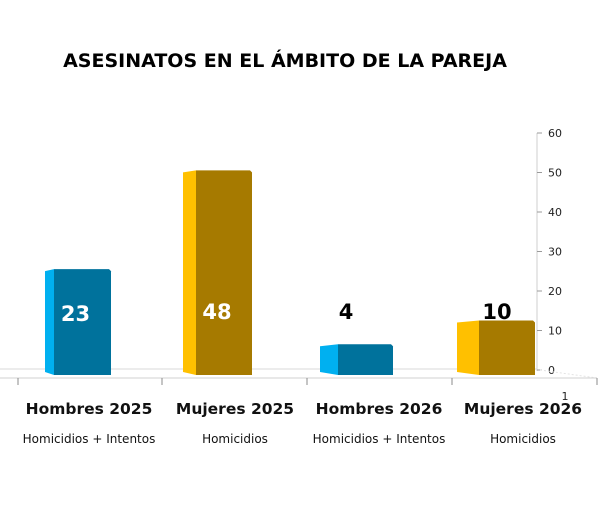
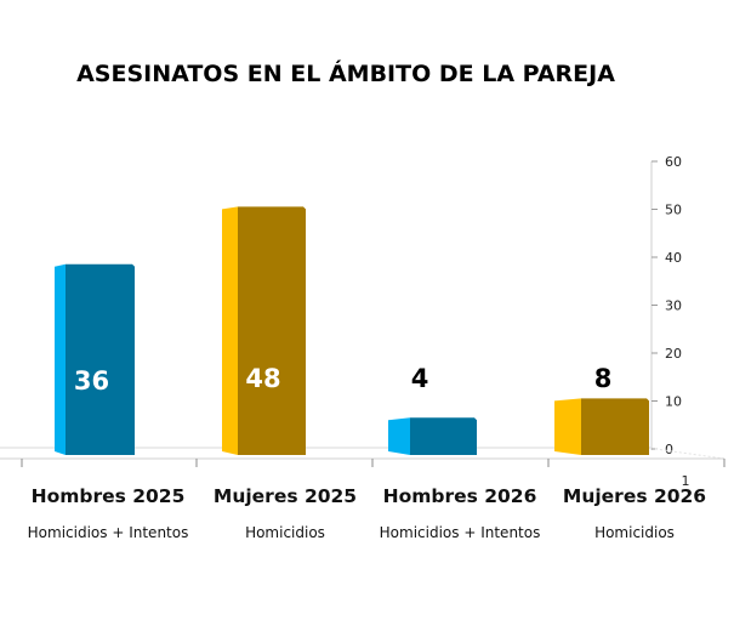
Hombres 2025: 23 -> 36
Mujeres 2026: 10 -> 8
